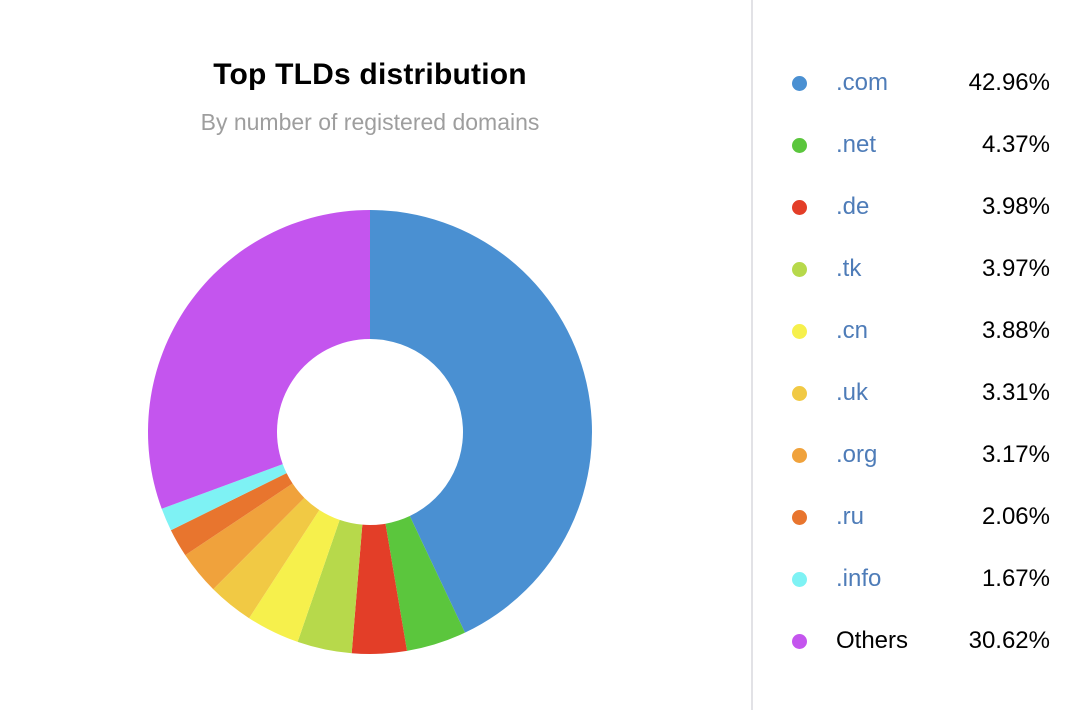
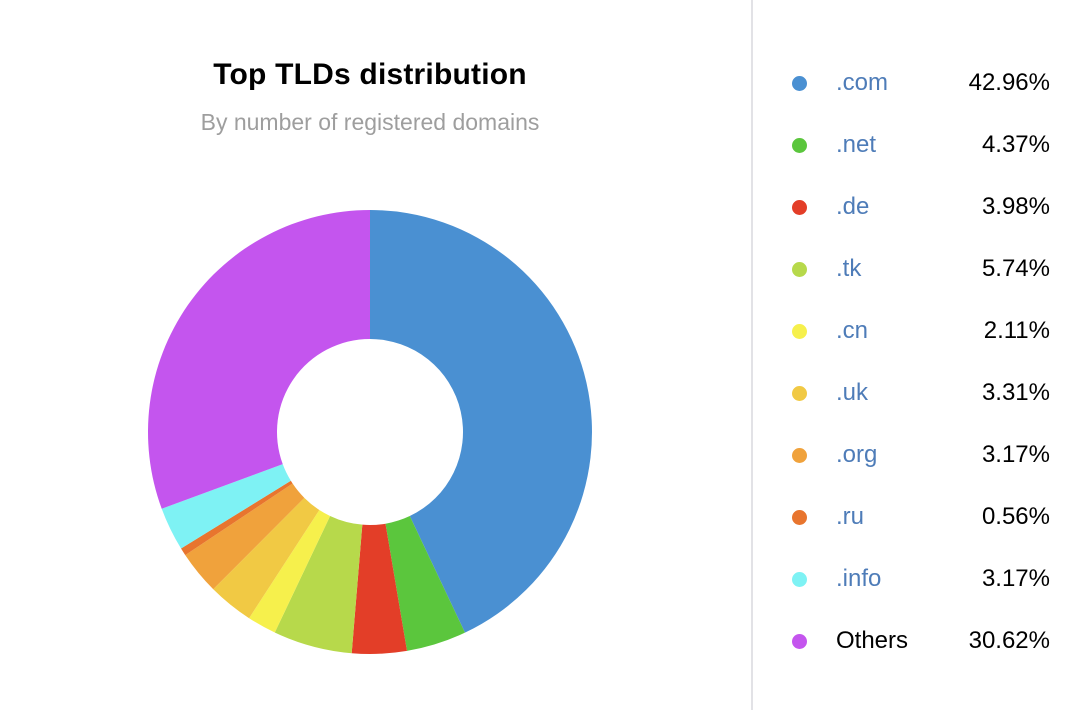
.tk: 3.97% -> 5.74%
.cn: 3.88% -> 2.11%
.ru: 2.06% -> 0.56%
.info: 1.67% -> 3.17%
